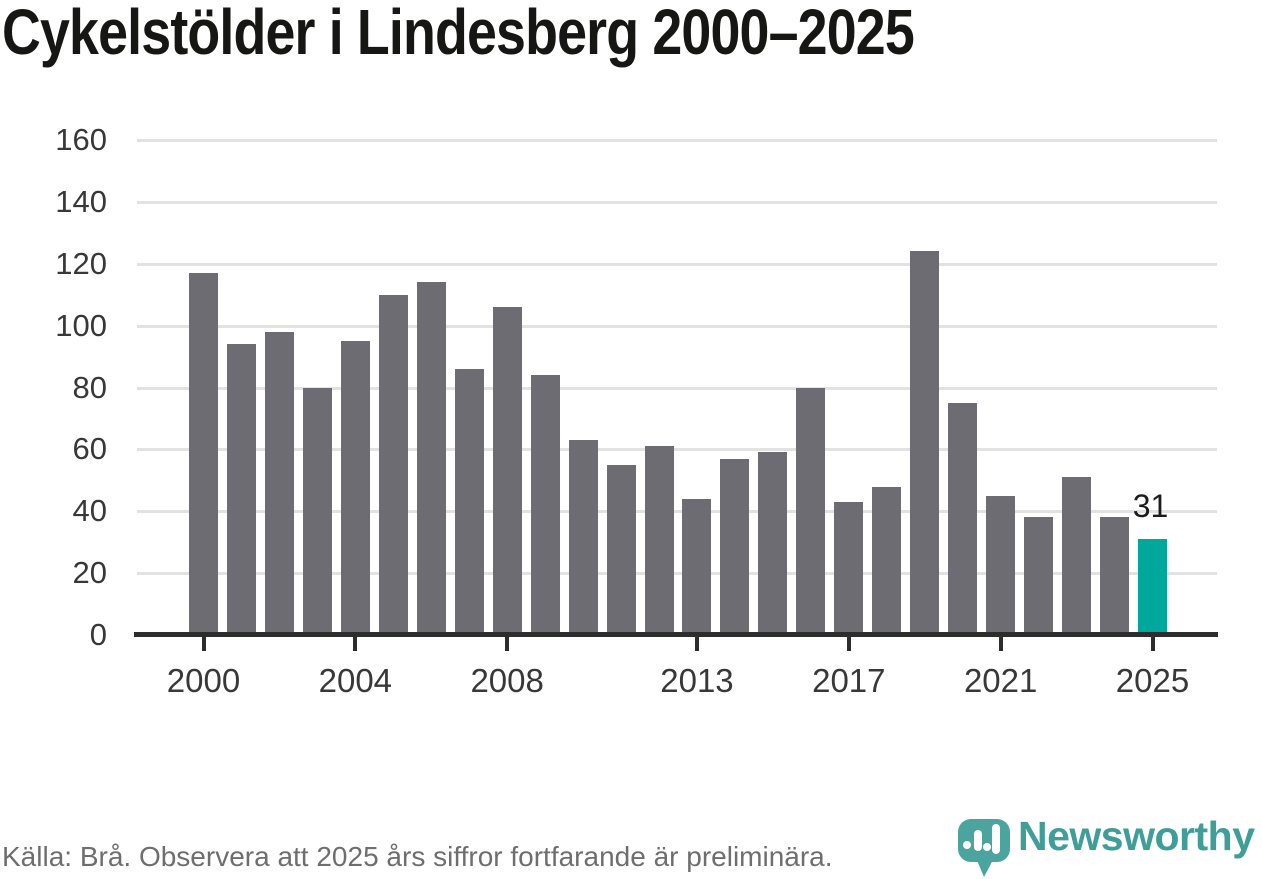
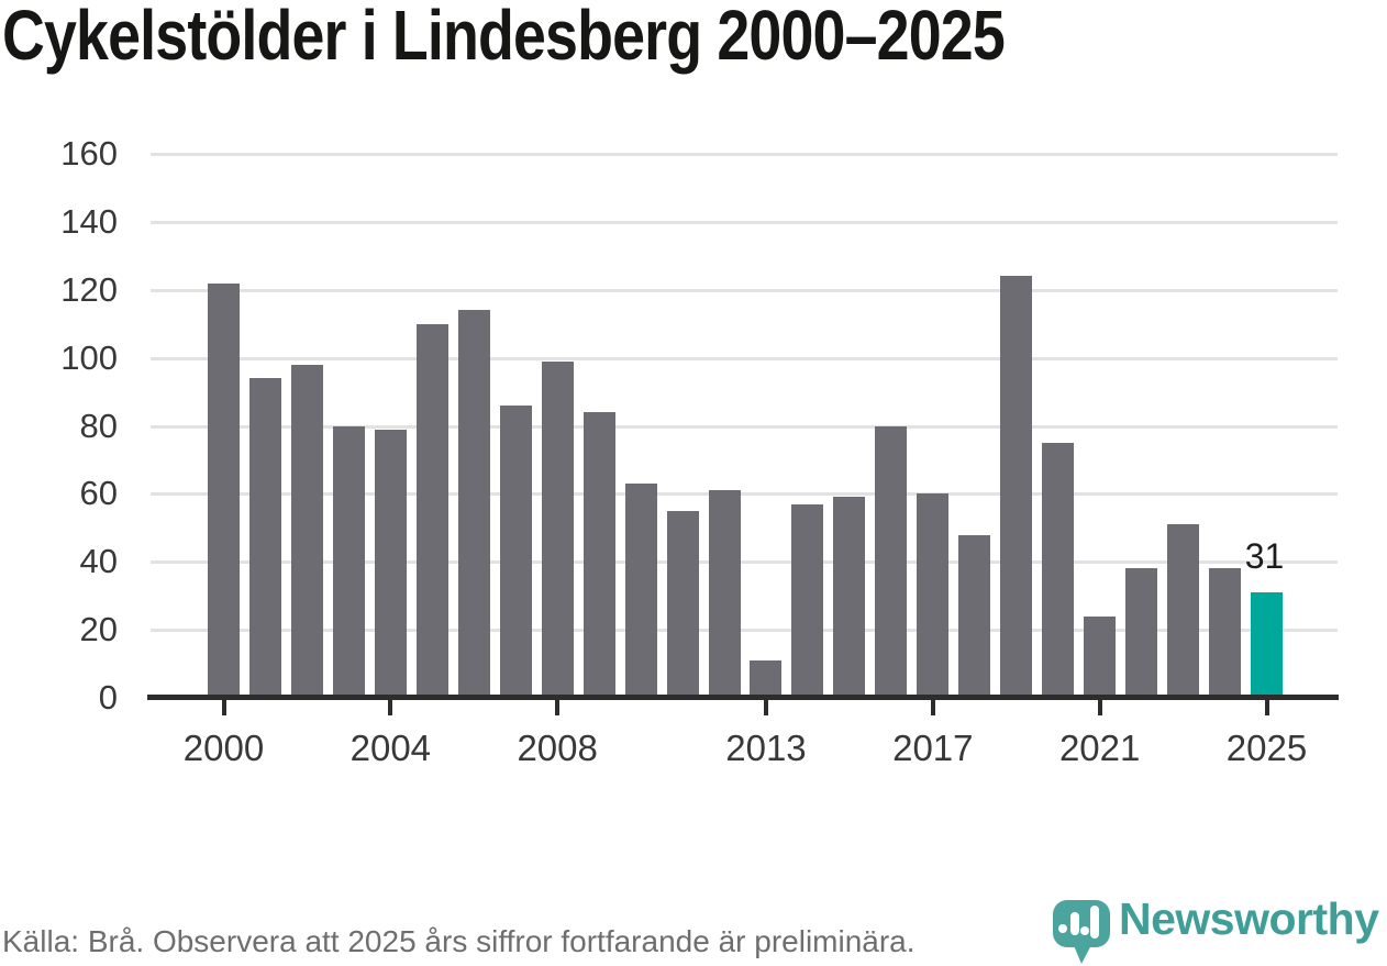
2000: 117 -> 122
2004: 95 -> 79
2008: 106 -> 99
2013: 44 -> 11
2017: 43 -> 60
2021: 45 -> 24
